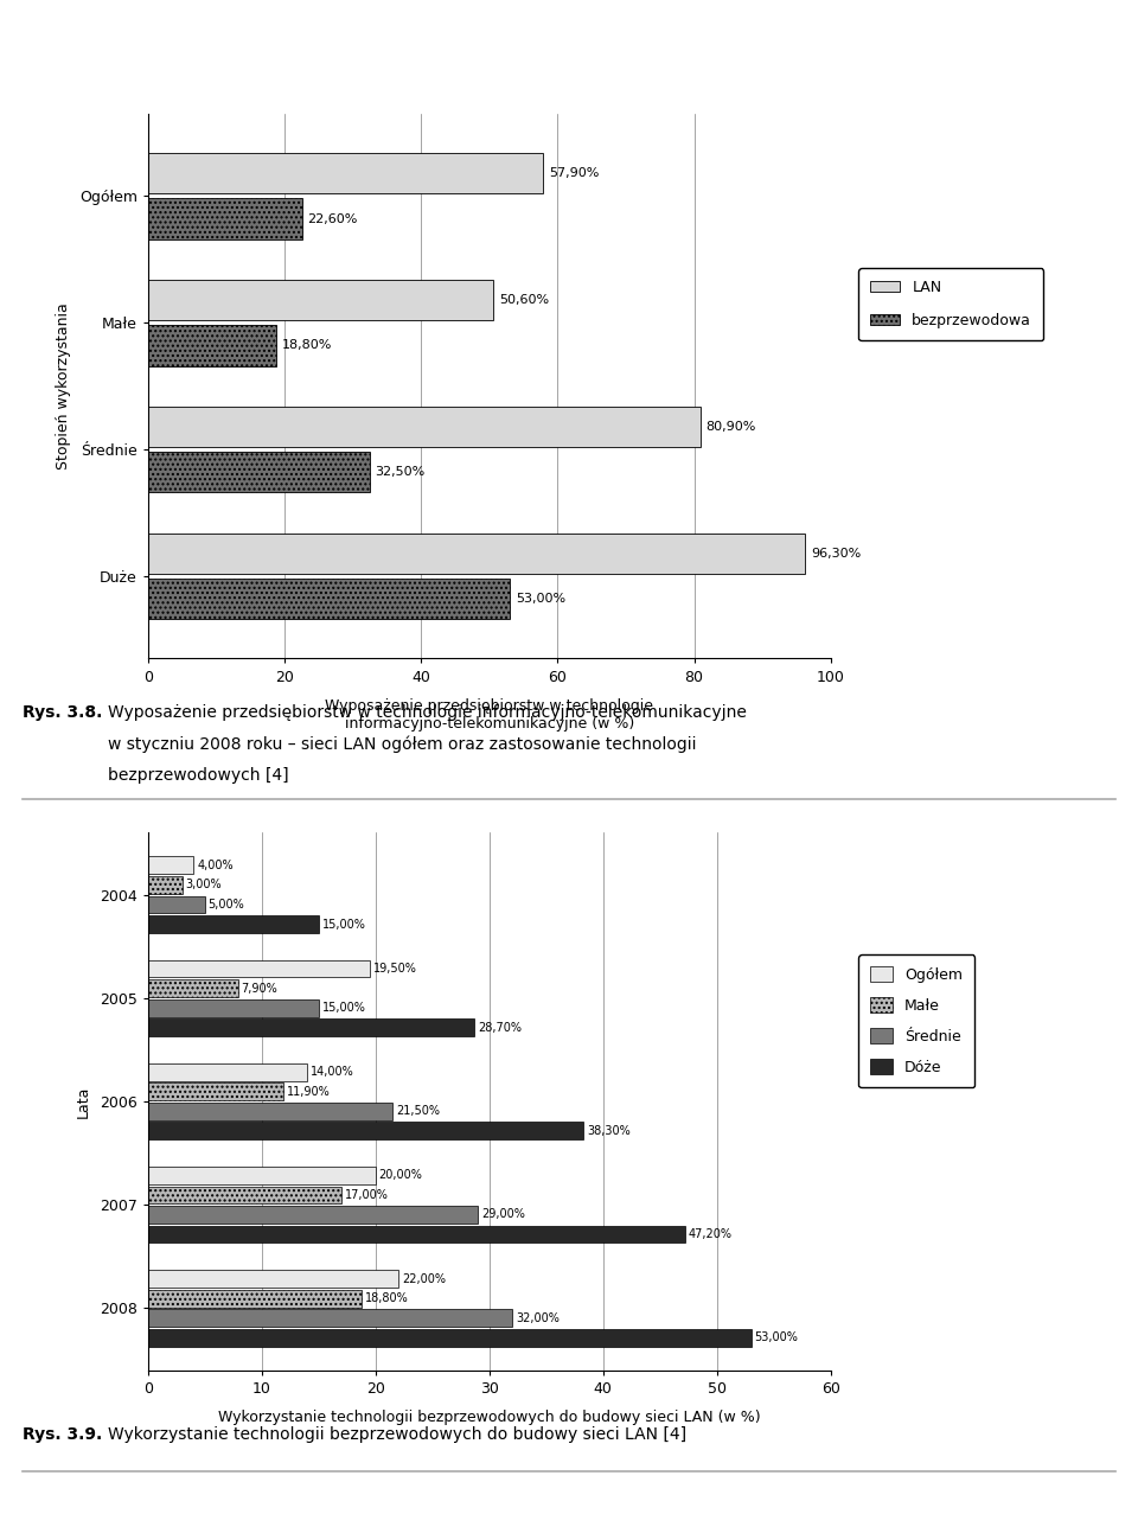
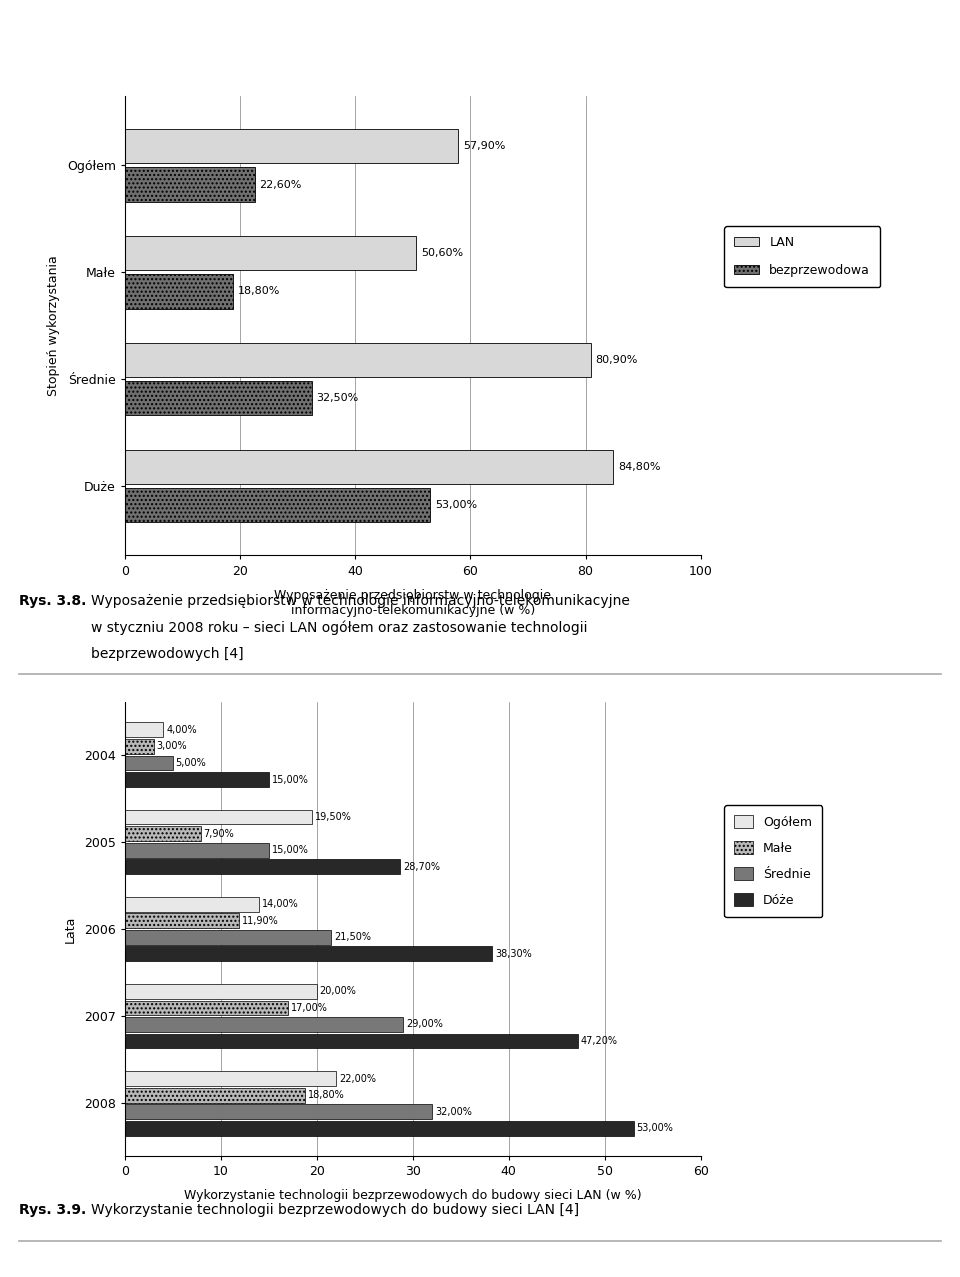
LAN/Duże: 96,30% -> 84,80%
